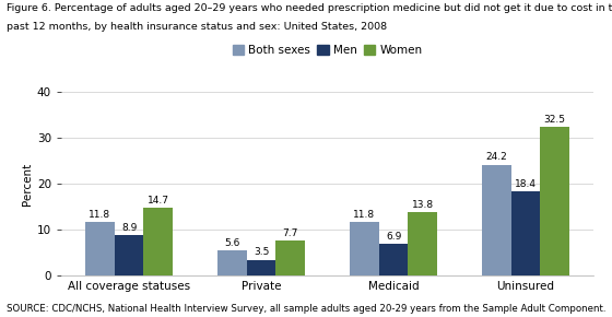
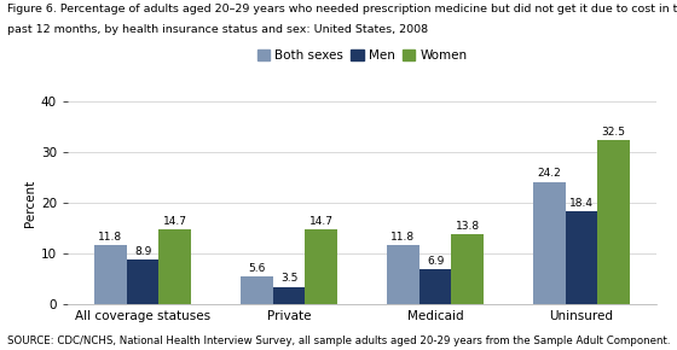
Women/Private: 7.7 -> 14.7
